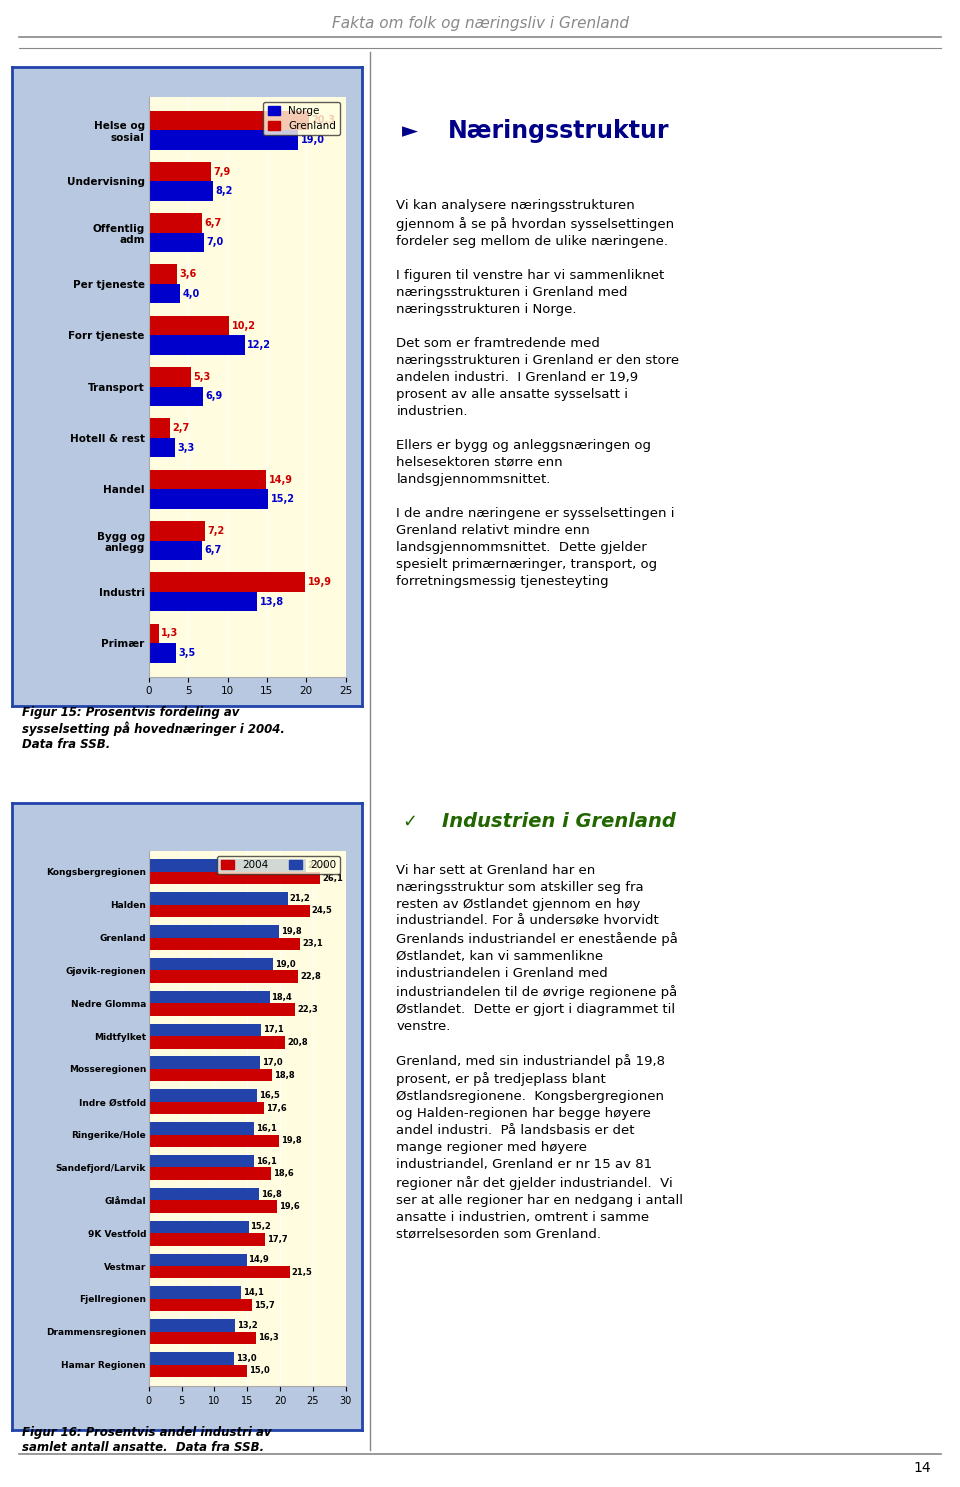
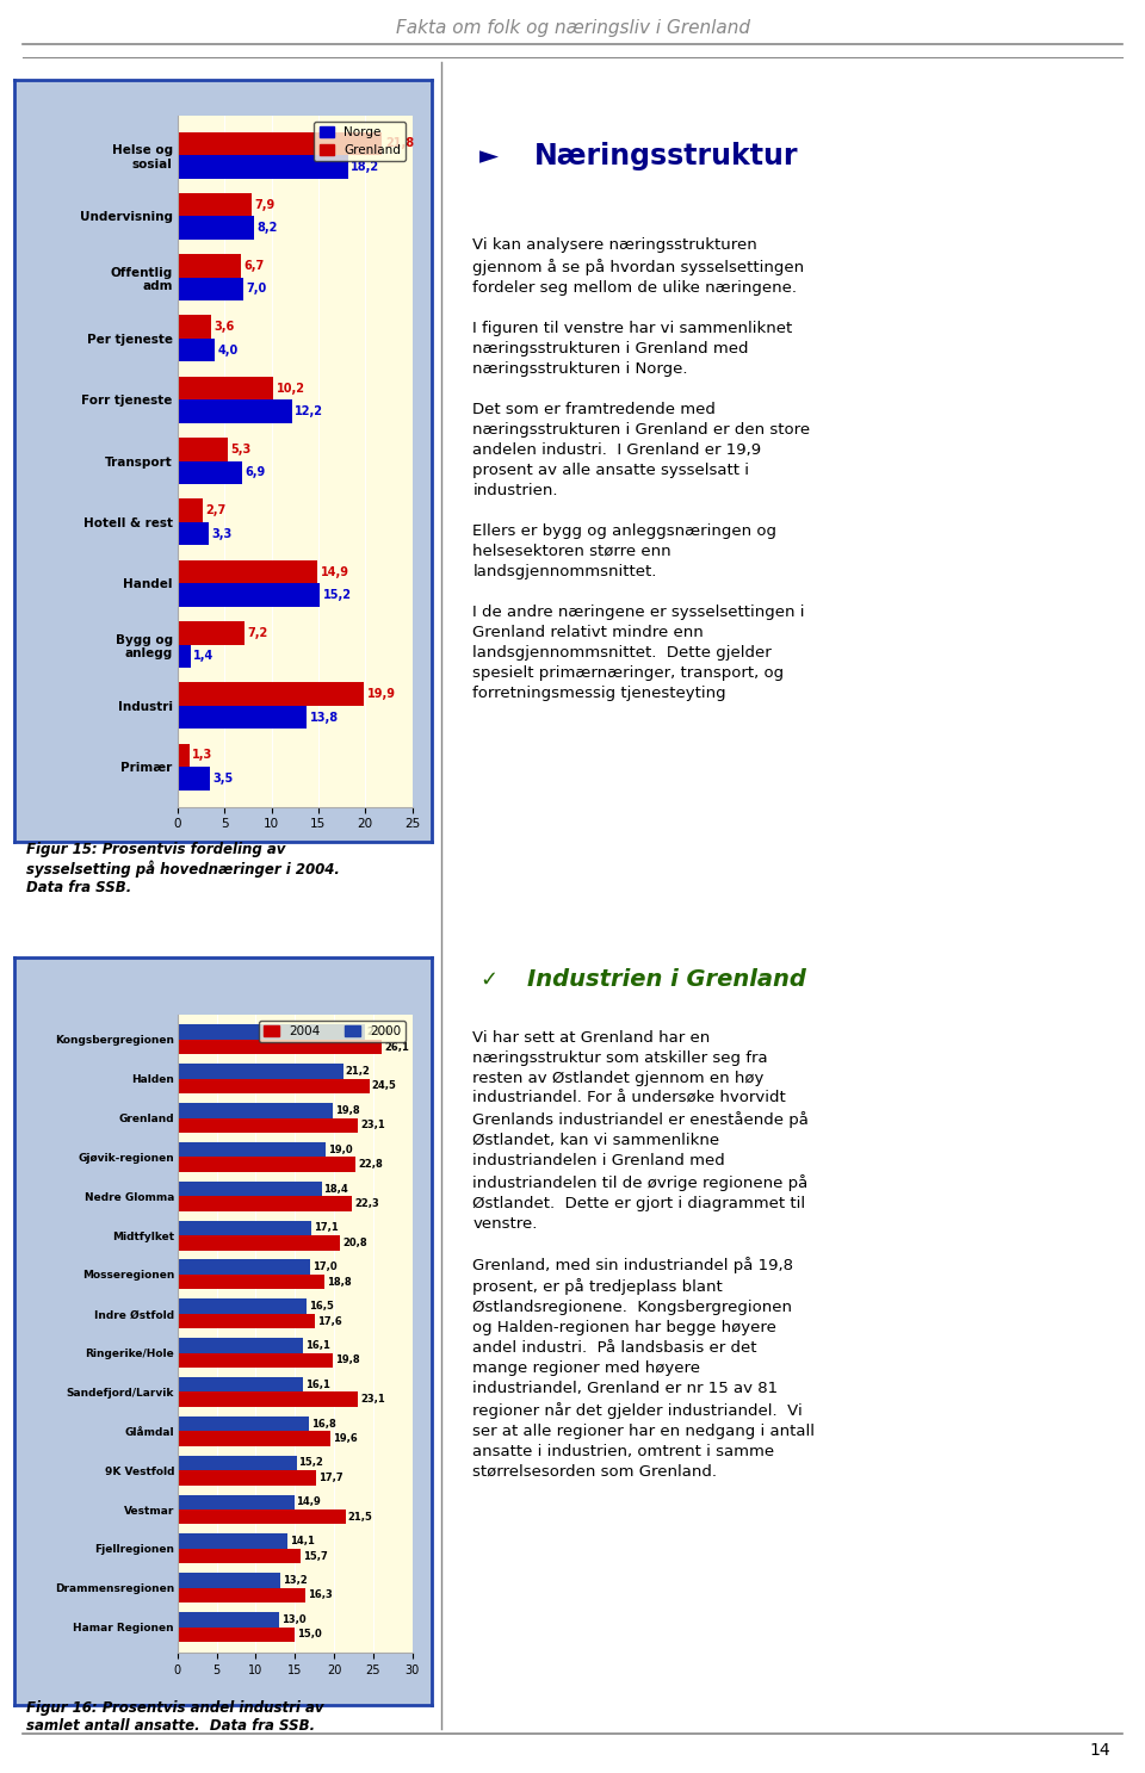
Grenland/Helse og sosial: 20.3 -> 21.8
Norge/Helse og sosial: 19,0 -> 18,2
Norge/Bygg og anlegg: 6,7 -> 1,4
2004/Sandefjord/Larvik: 18,6 -> 23,1
